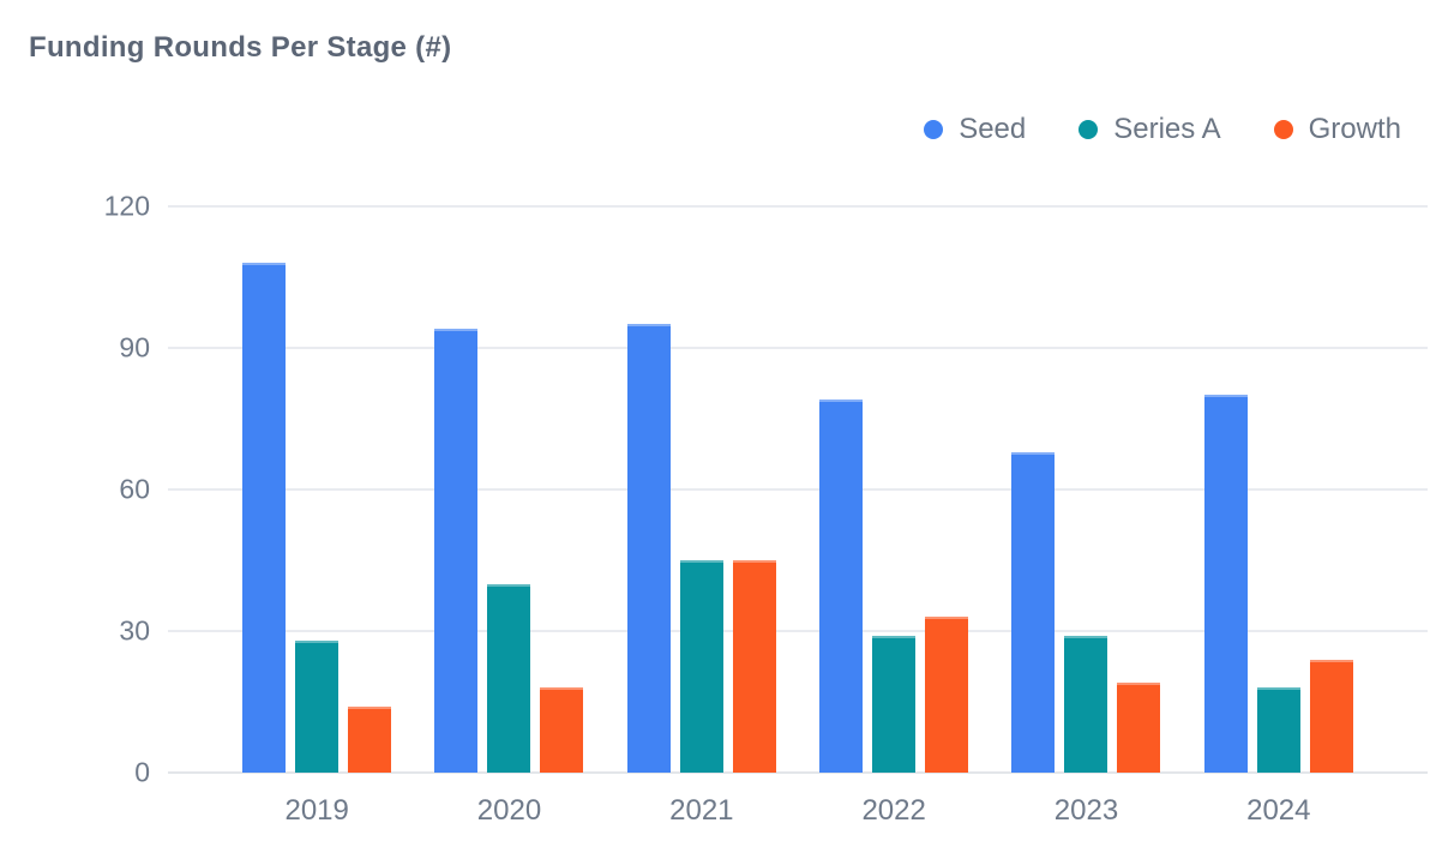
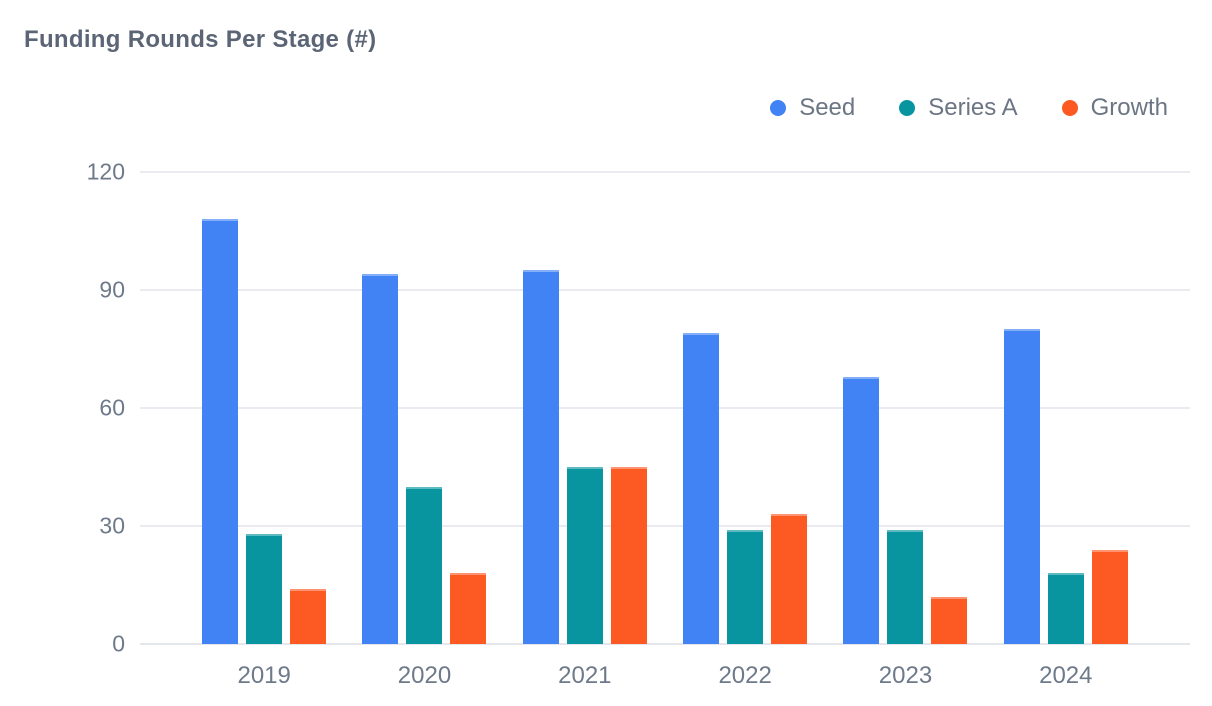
Growth/2023: 19 -> 12
